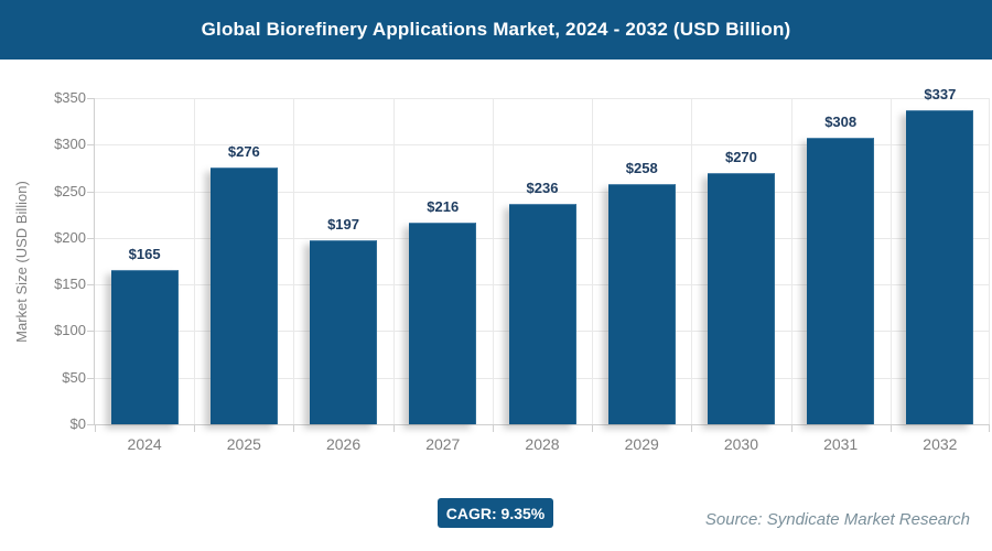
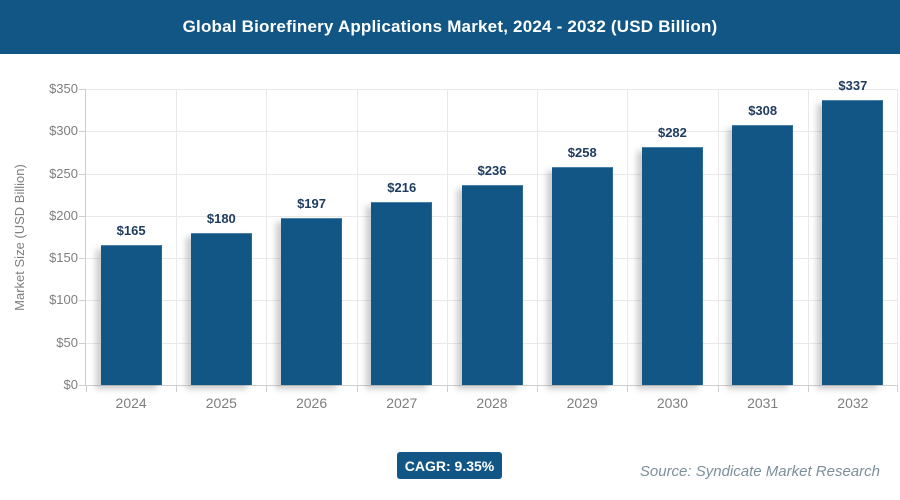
2025: $276 -> $180
2030: $270 -> $282
